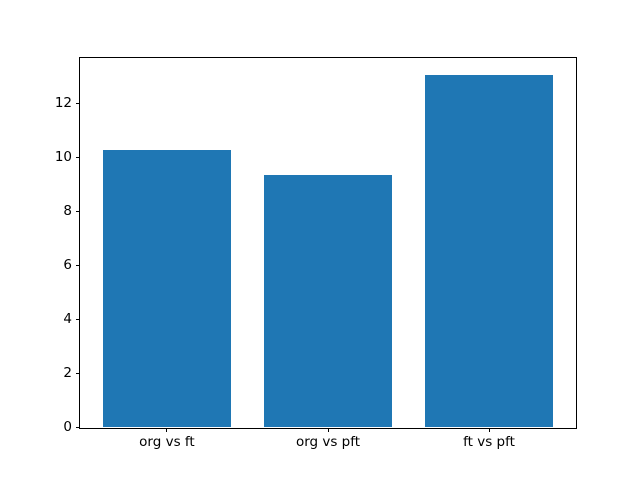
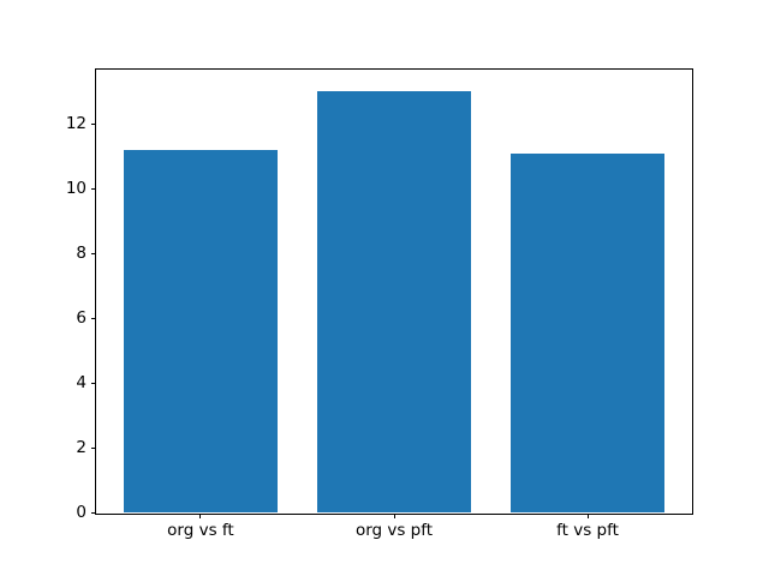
org vs ft: 10.3 -> 11.2
org vs pft: 9.4 -> 13.0
ft vs pft: 13.1 -> 11.1
